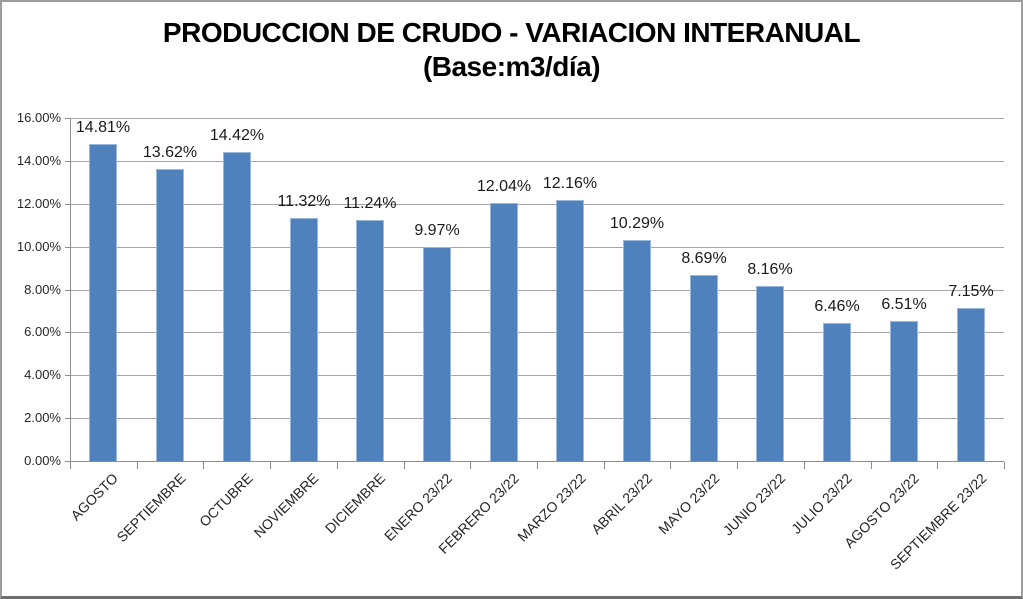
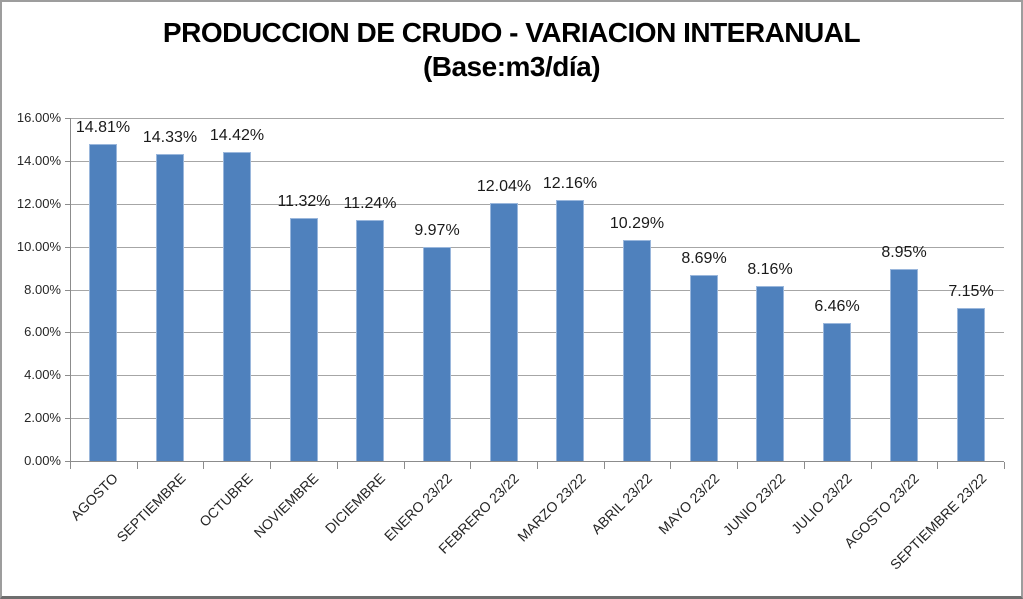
SEPTIEMBRE: 13.62% -> 14.33%
AGOSTO 23/22: 6.51% -> 8.95%
